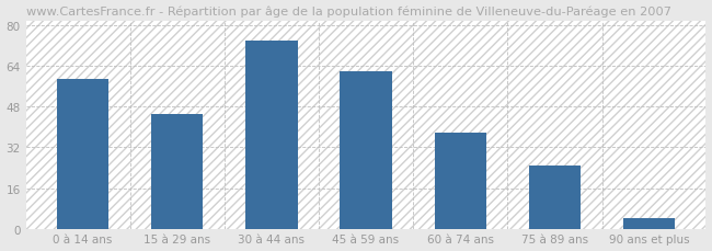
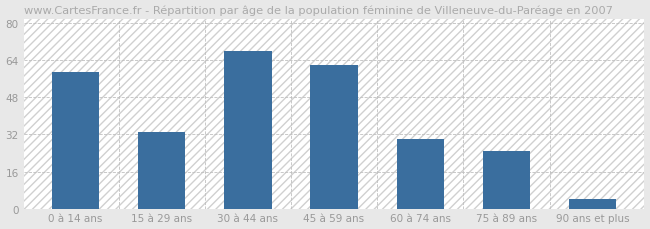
15 à 29 ans: 45 -> 33
30 à 44 ans: 74 -> 68
60 à 74 ans: 38 -> 30
